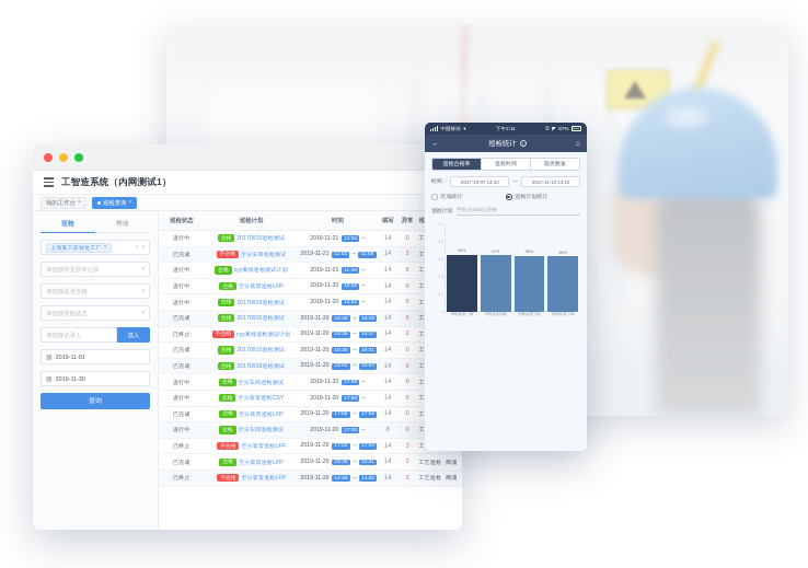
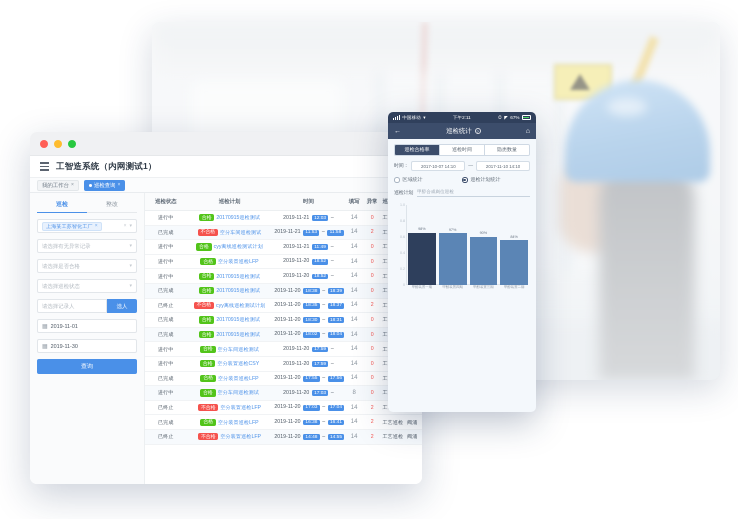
甲醇装置三期: 96% -> 90%
甲醇装置二期: 95% -> 84%
